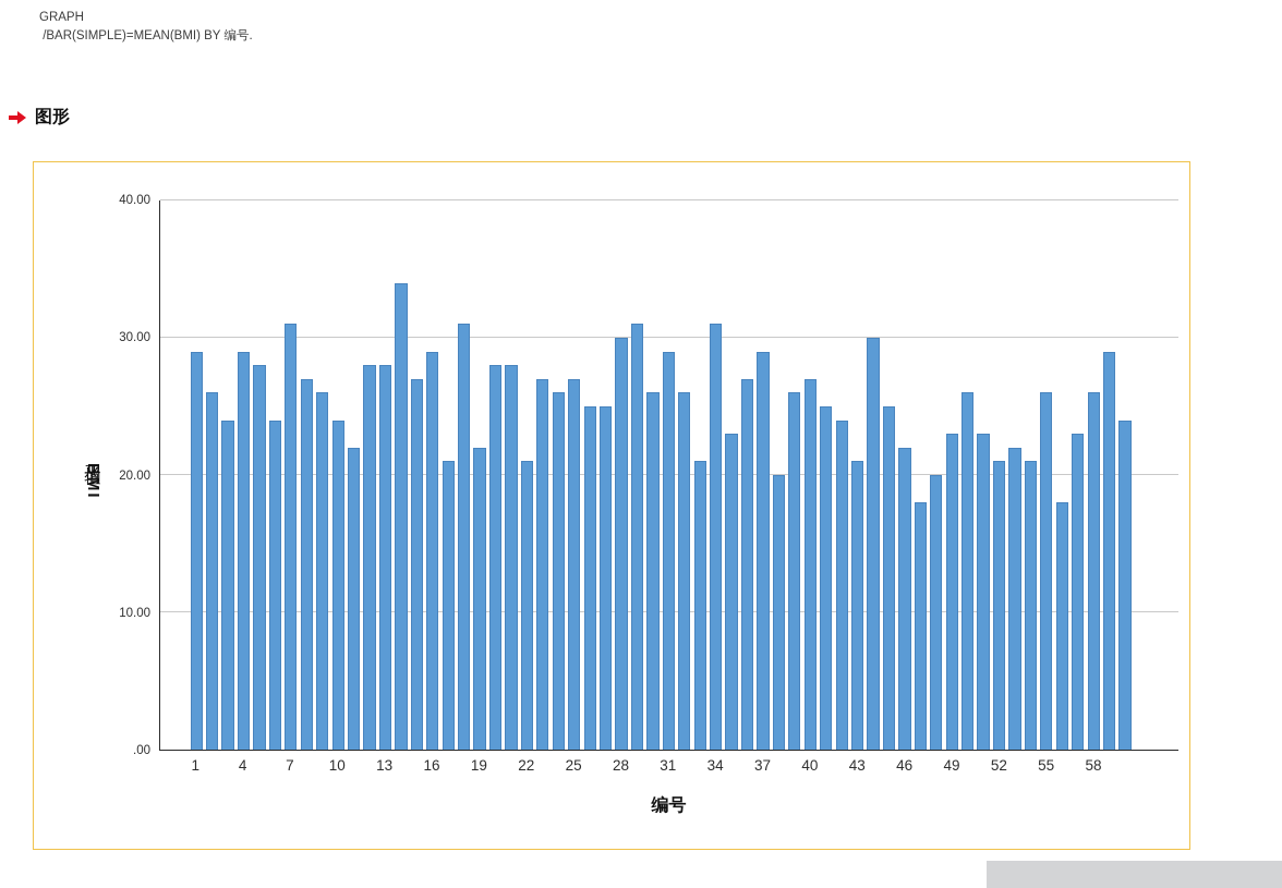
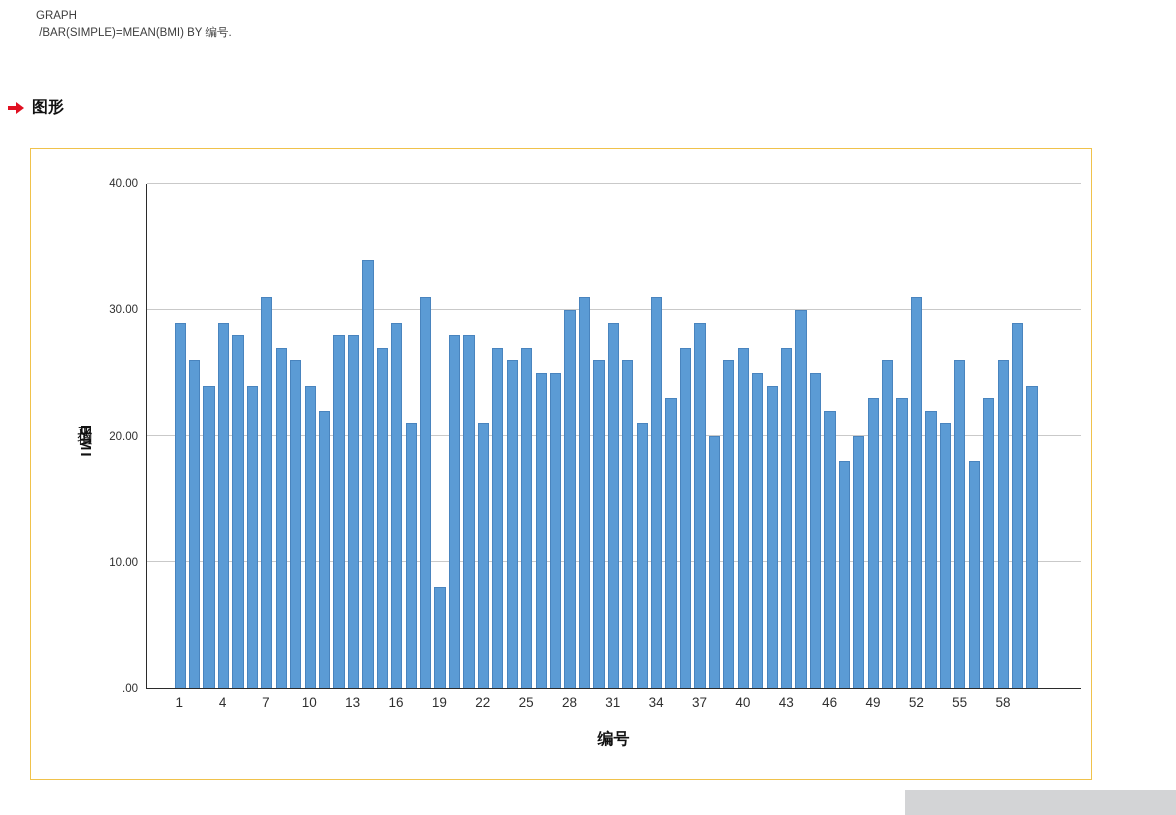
19: 22 -> 8
43: 21 -> 27
52: 21 -> 31
